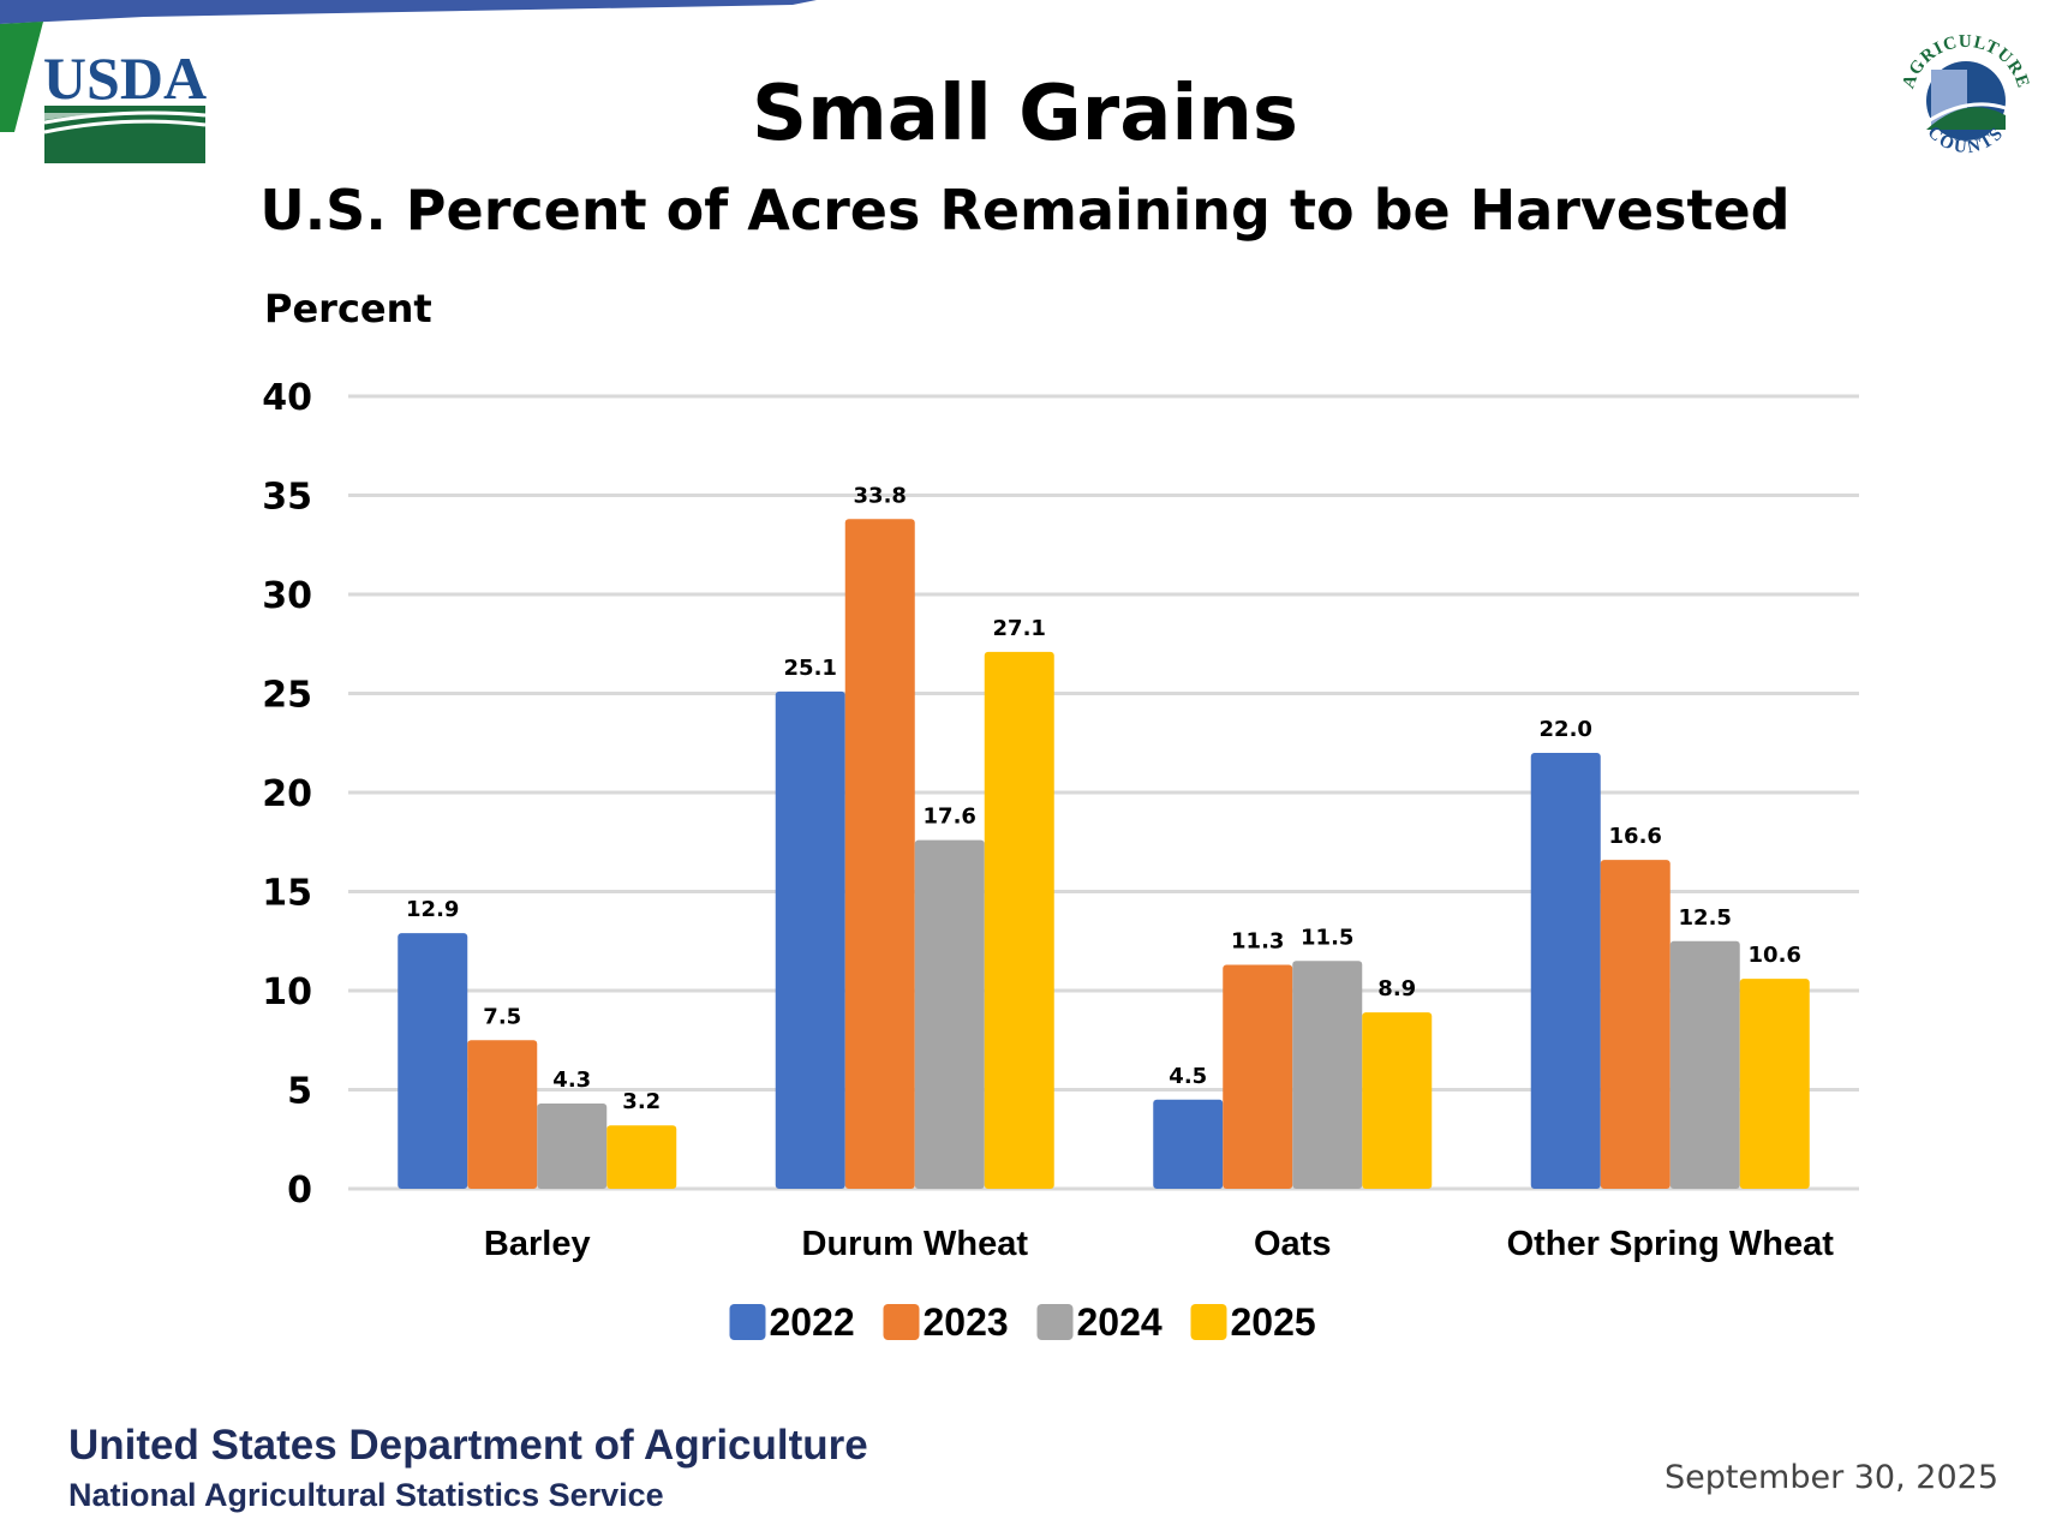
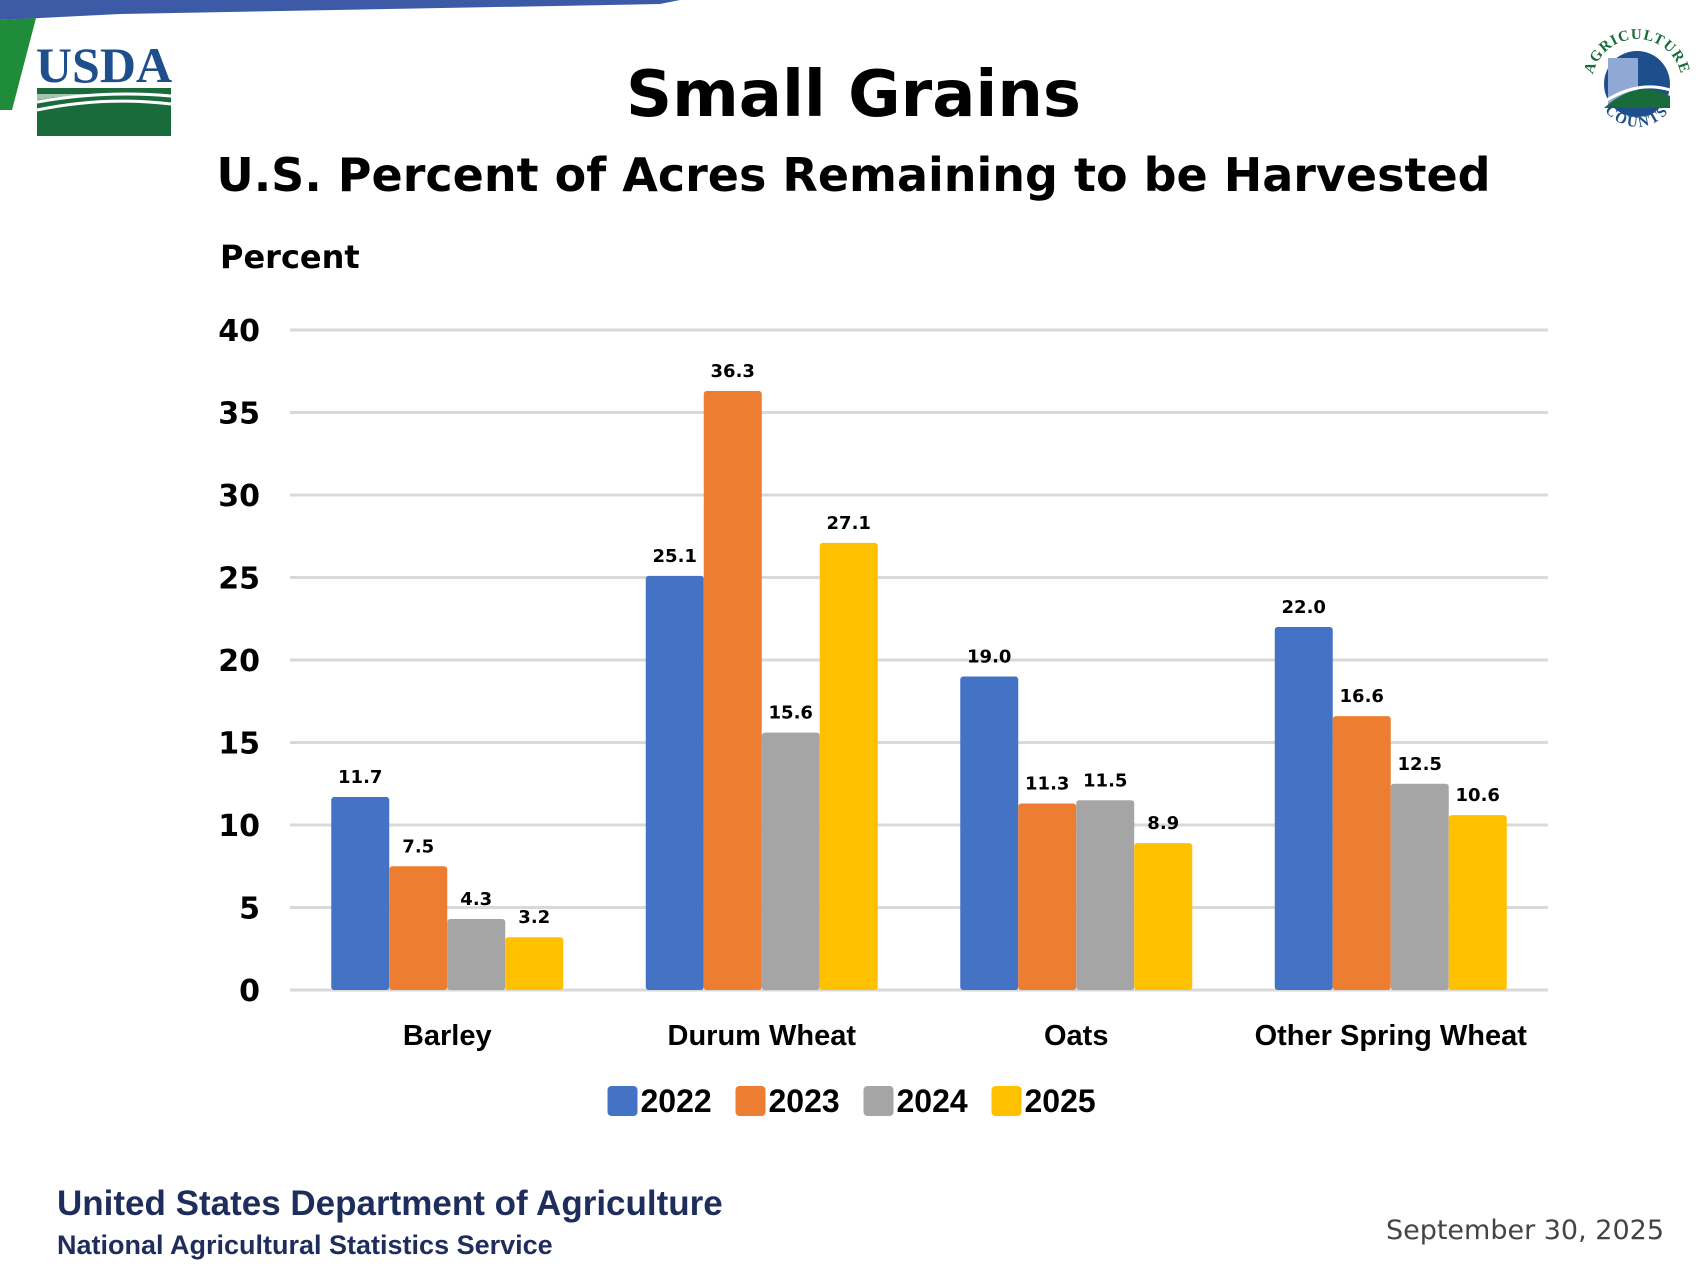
2022/Barley: 12.9 -> 11.7
2023/Durum Wheat: 33.8 -> 36.3
2024/Durum Wheat: 17.6 -> 15.6
2022/Oats: 4.5 -> 19.0
